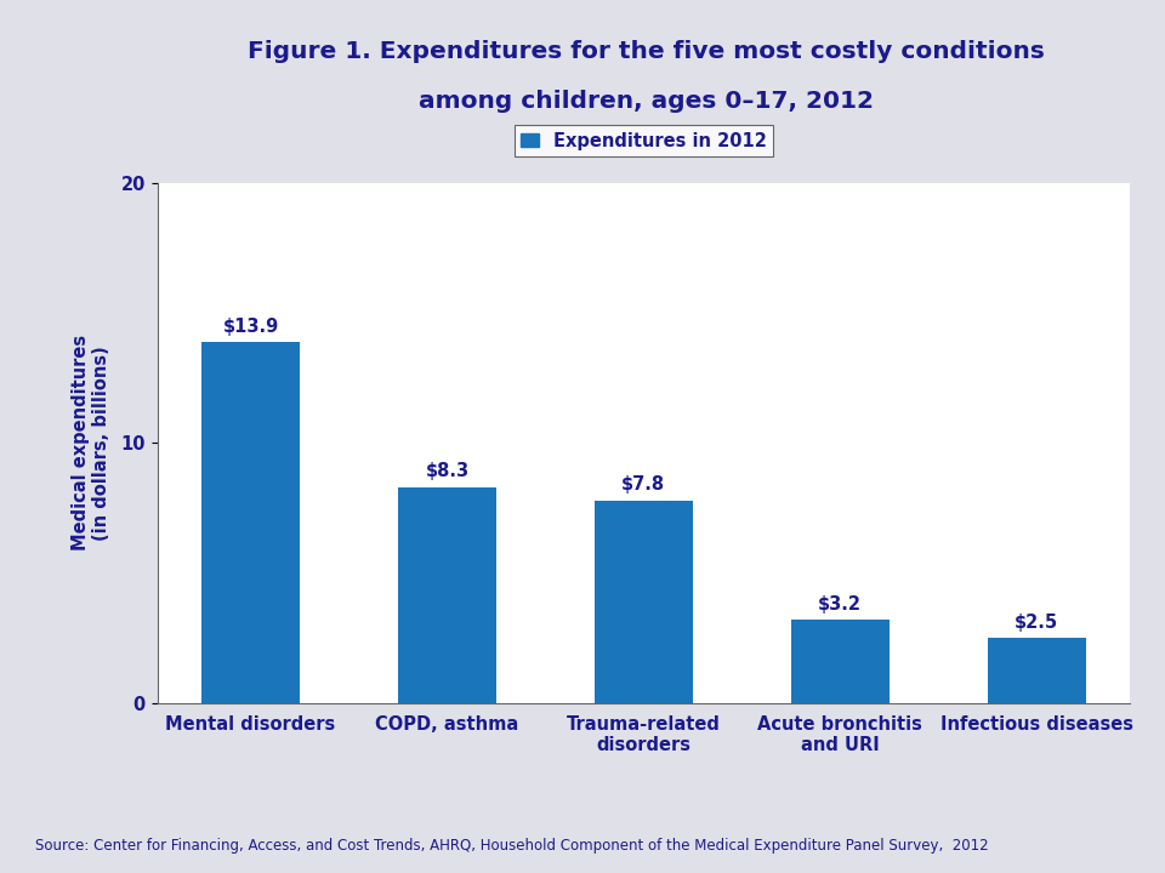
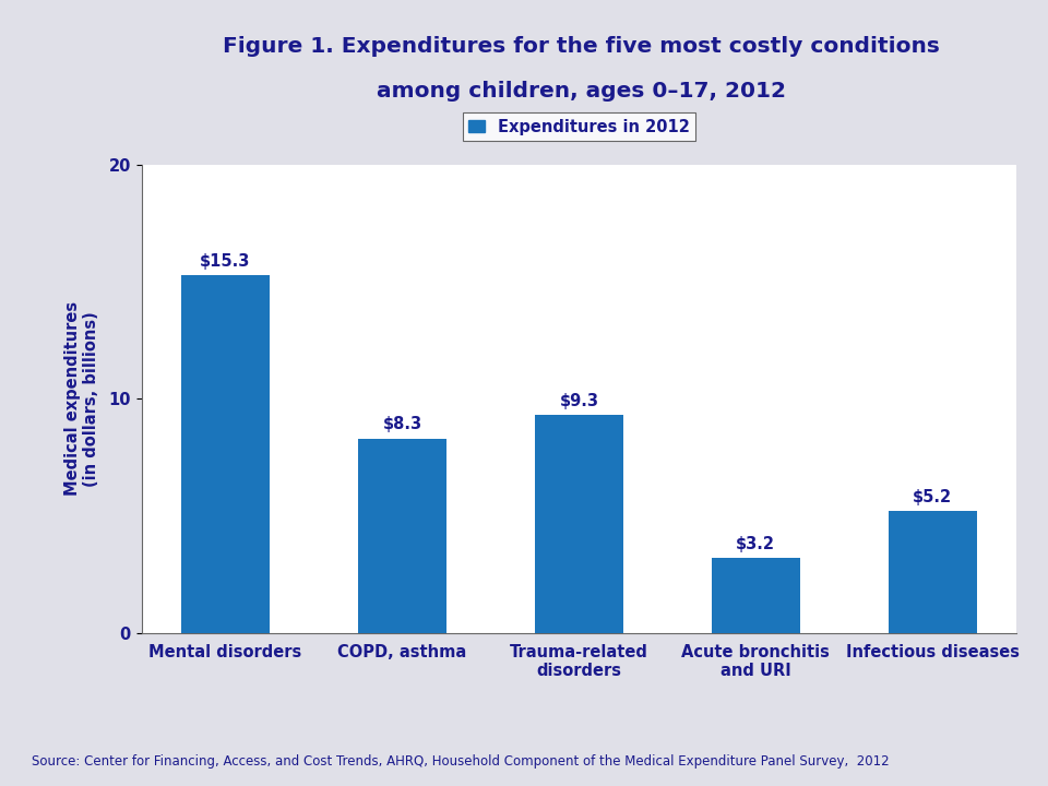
Mental disorders: $13.9 -> $15.3
Trauma-related disorders: $7.8 -> $9.3
Infectious diseases: $2.5 -> $5.2
